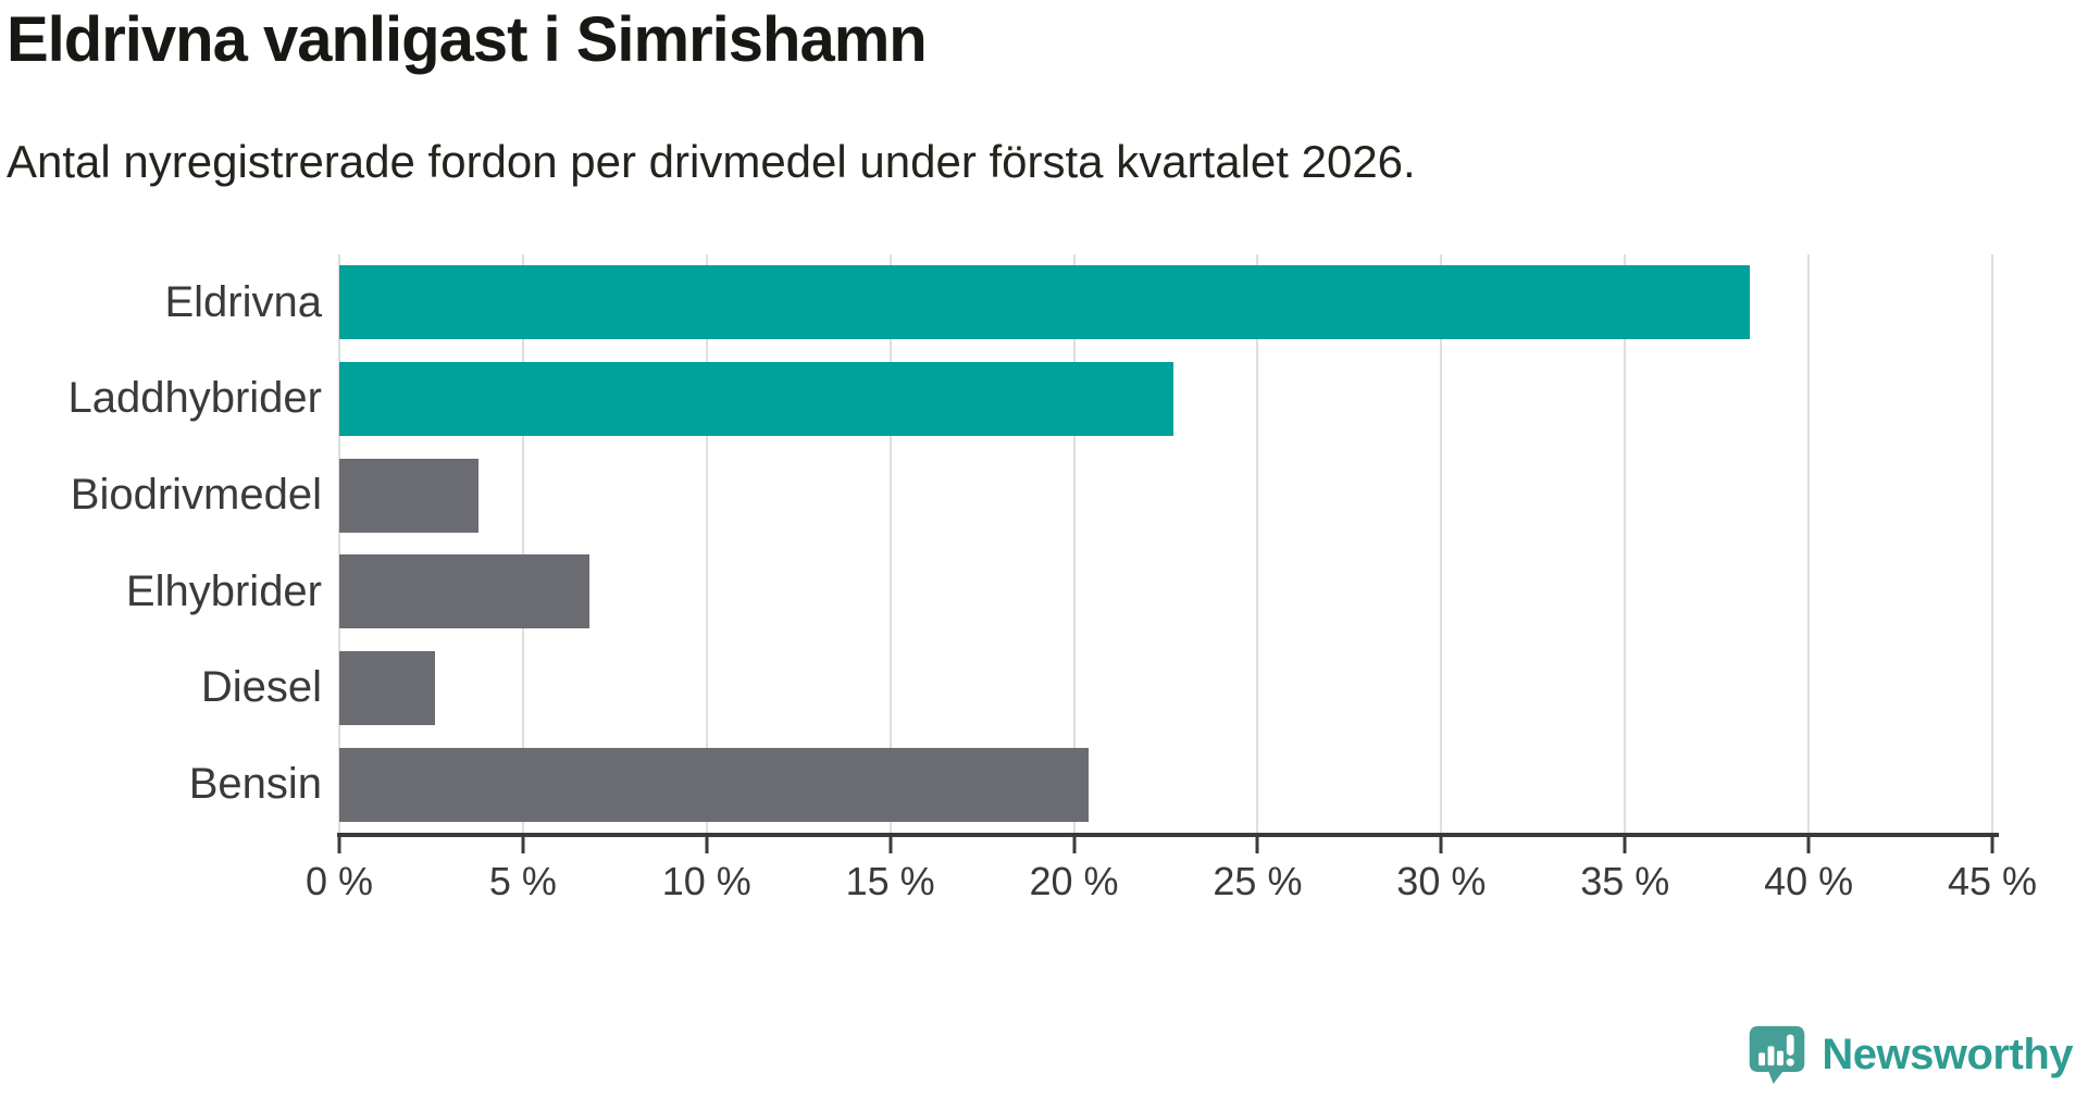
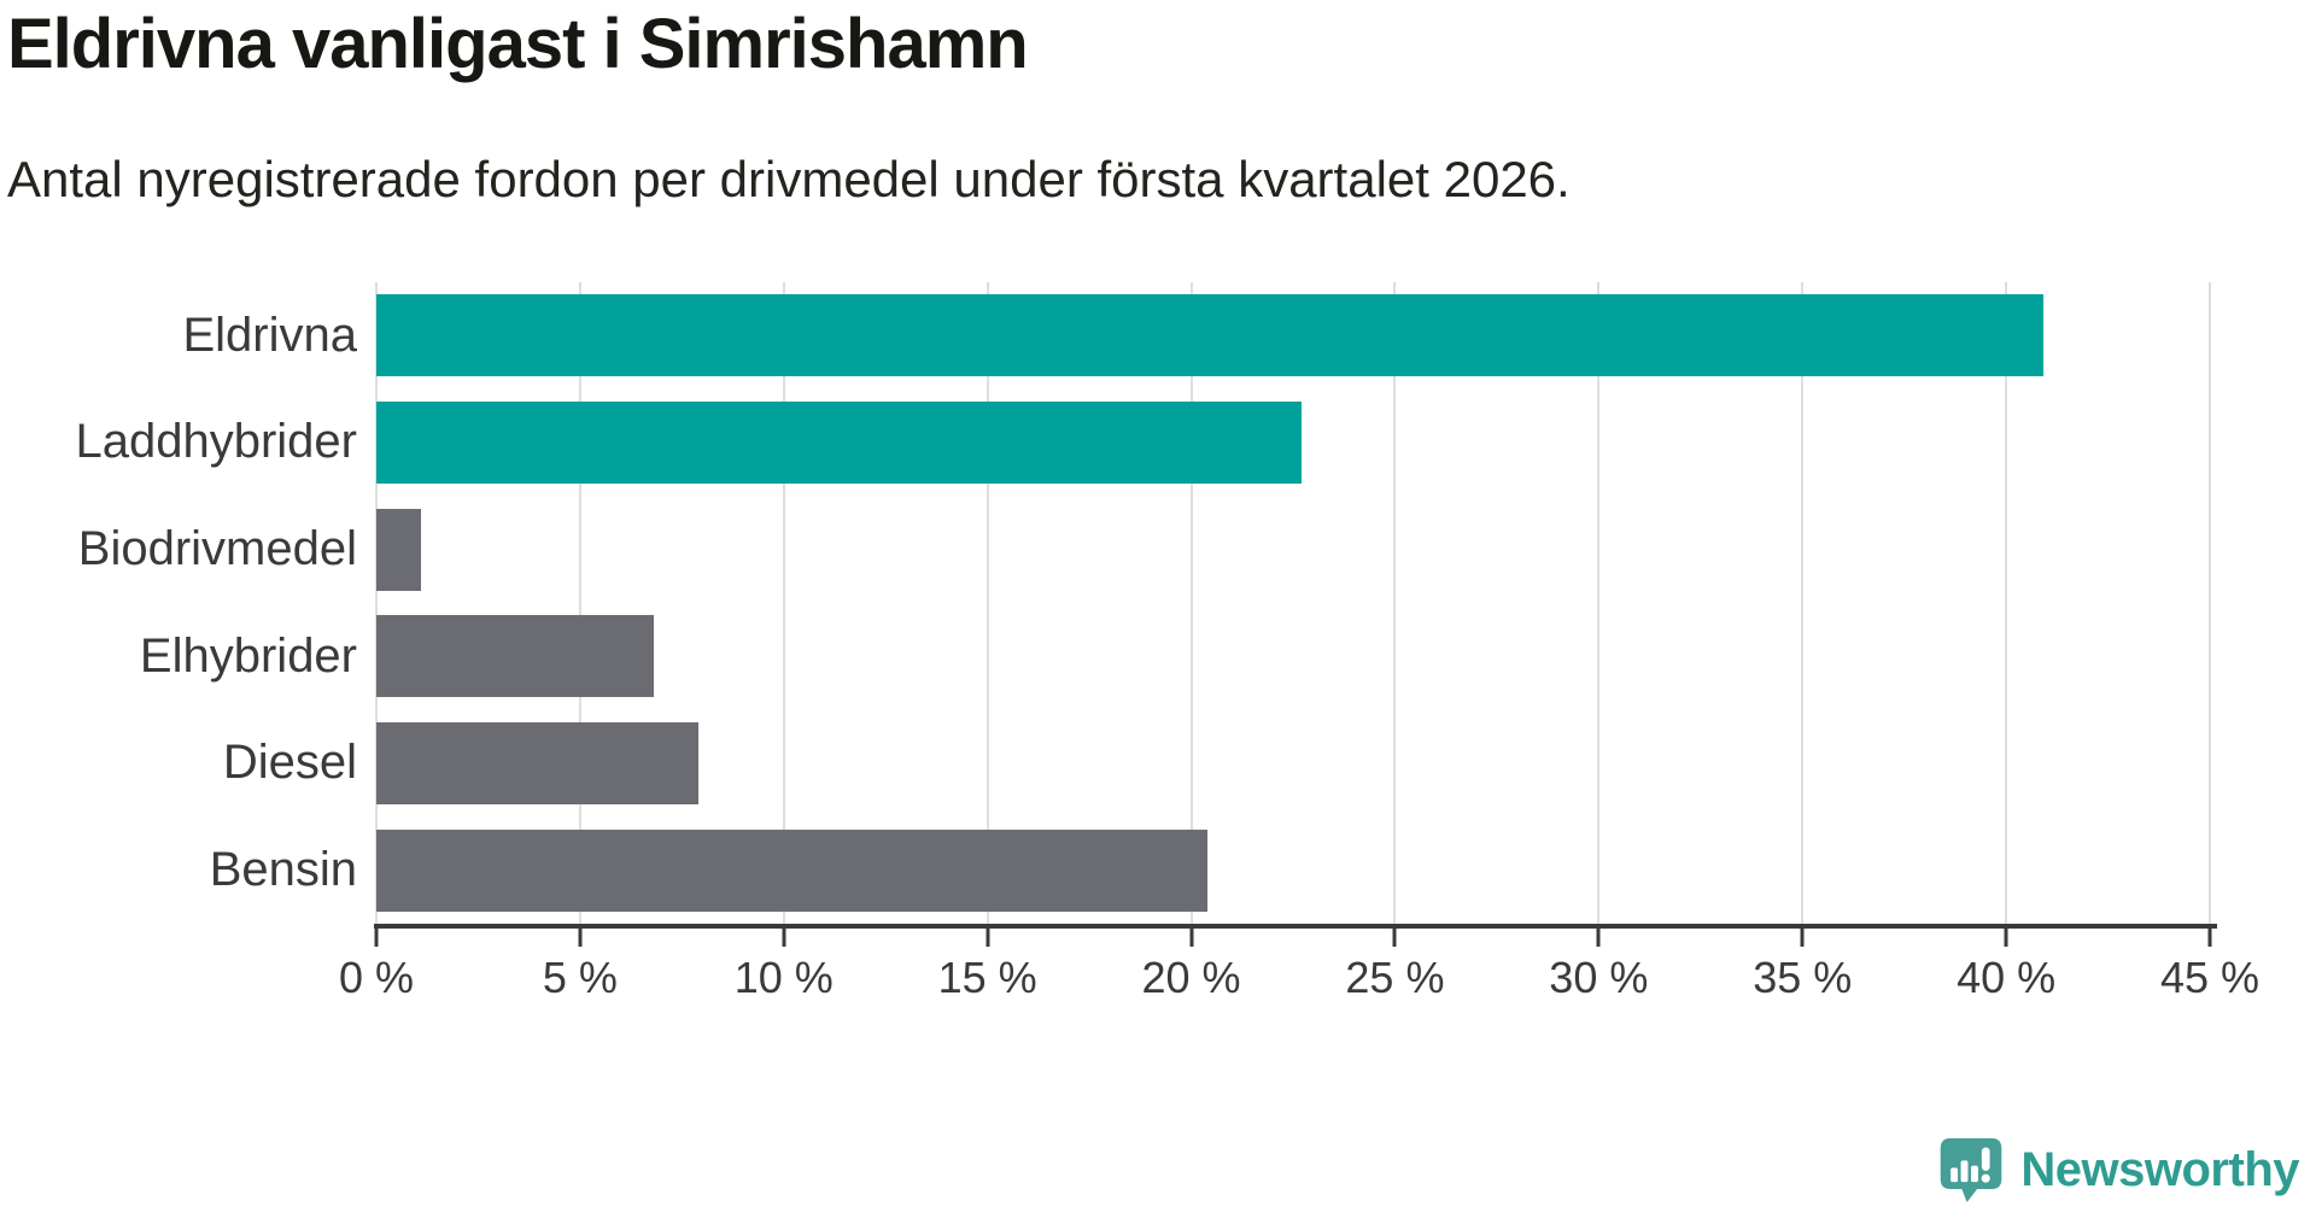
Eldrivna: 38.4% -> 40.9%
Biodrivmedel: 3.8% -> 1.1%
Diesel: 2.6% -> 7.9%
